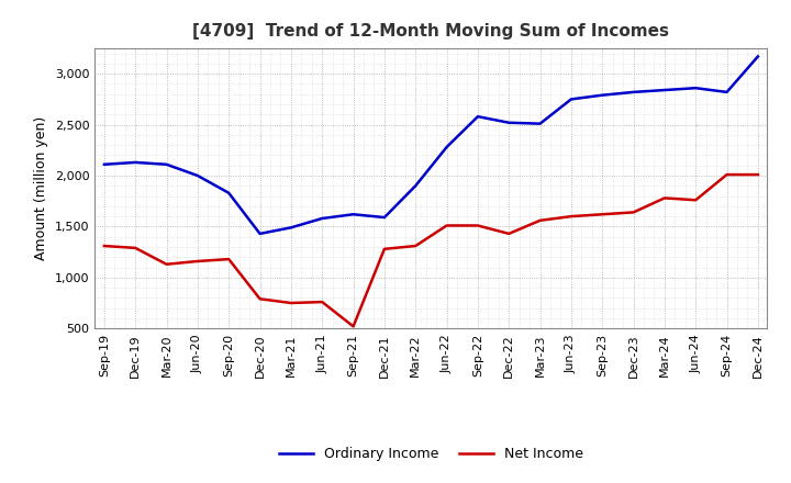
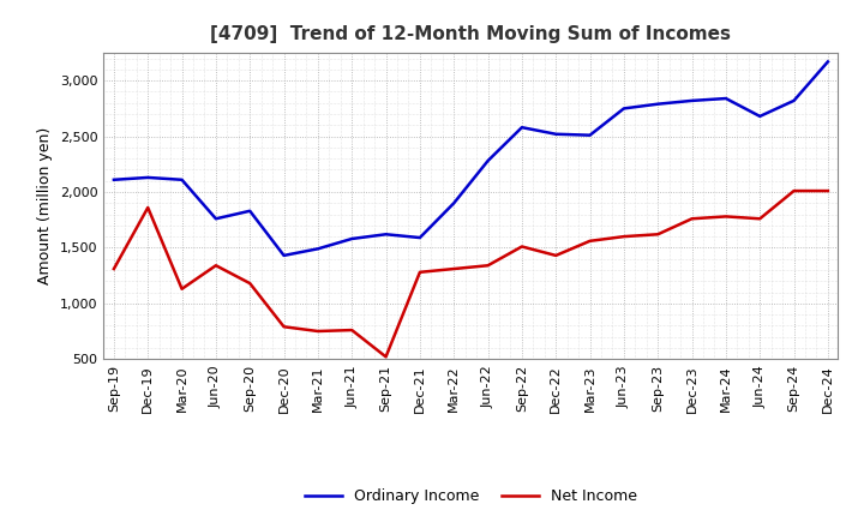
Net Income/Dec-19: 1,290 -> 1,860
Ordinary Income/Jun-20: 2,000 -> 1,760
Net Income/Jun-20: 1,160 -> 1,340
Net Income/Jun-22: 1,510 -> 1,340
Net Income/Dec-23: 1,640 -> 1,760
Ordinary Income/Jun-24: 2,860 -> 2,680
